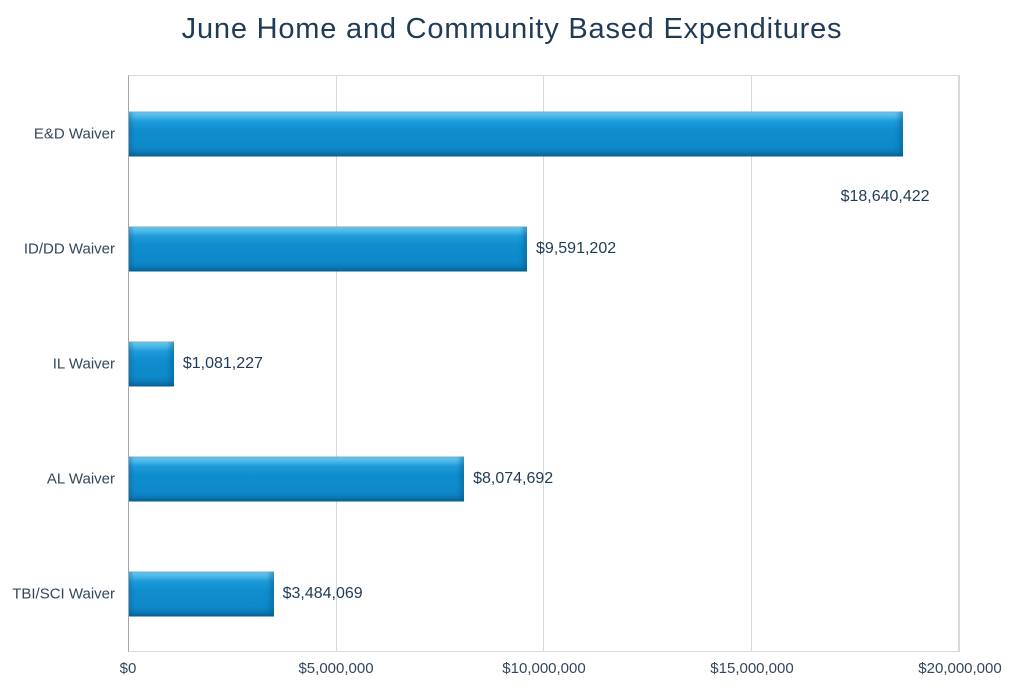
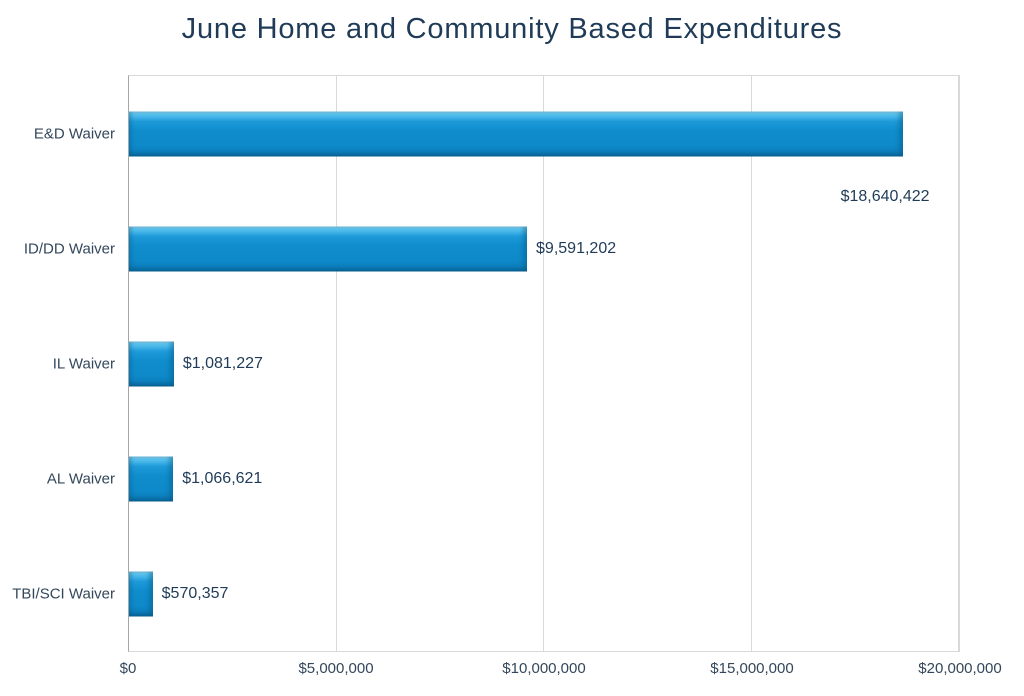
AL Waiver: $8,074,692 -> $1,066,621
TBI/SCI Waiver: $3,484,069 -> $570,357
